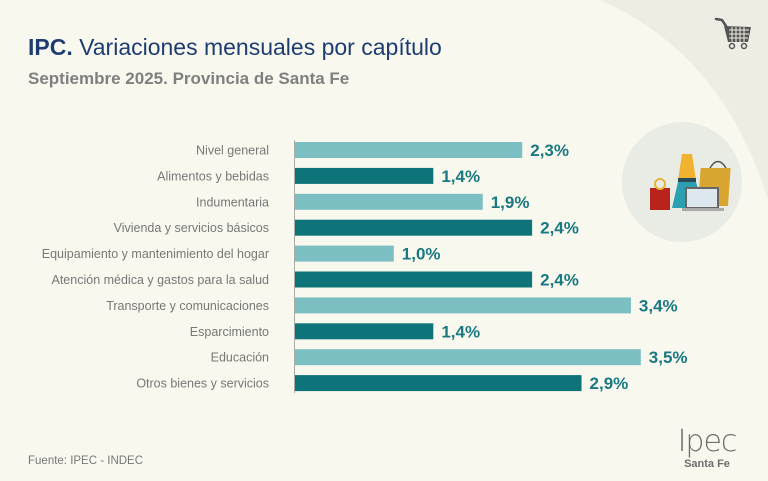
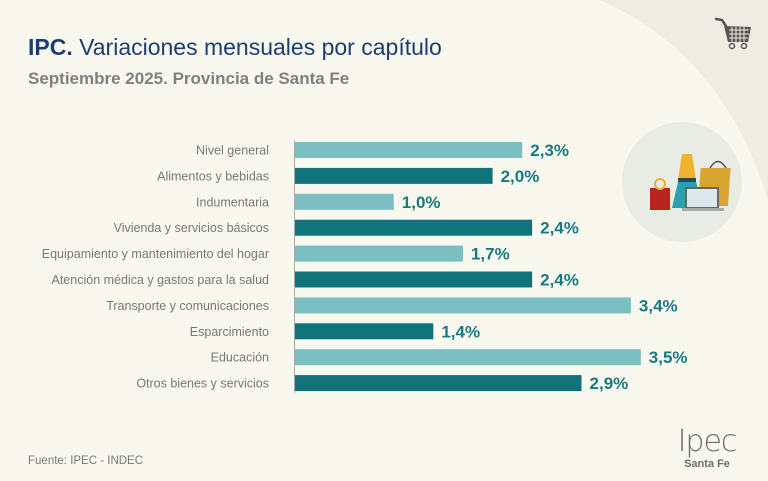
Alimentos y bebidas: 1,4% -> 2,0%
Indumentaria: 1,9% -> 1,0%
Equipamiento y mantenimiento del hogar: 1,0% -> 1,7%
